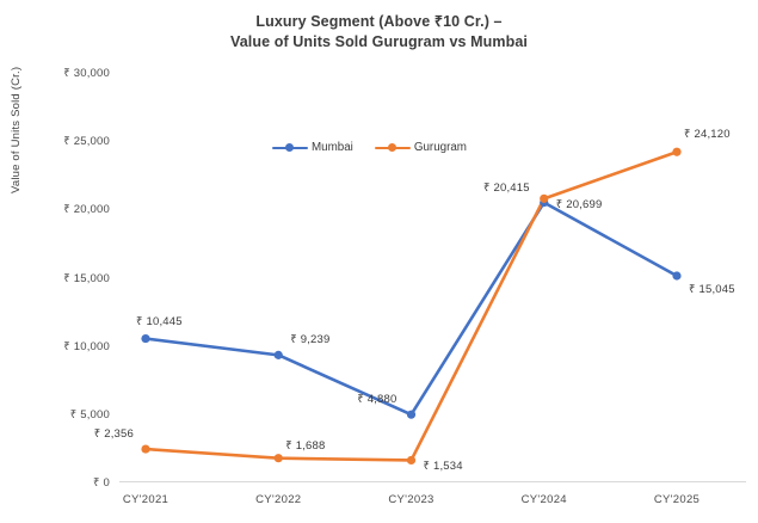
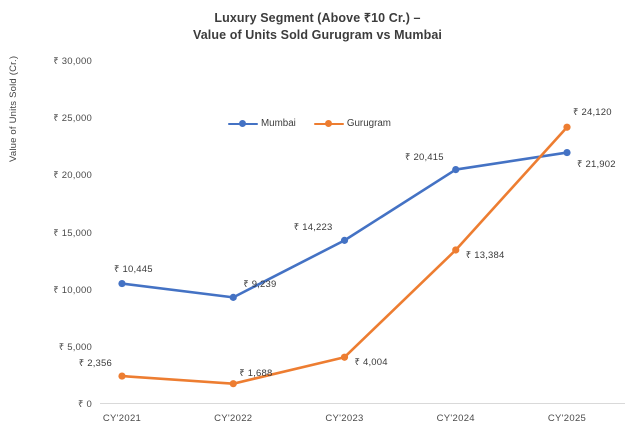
Mumbai/CY'2023: 4,880 -> 14,223
Gurugram/CY'2023: 1,534 -> 4,004
Gurugram/CY'2024: 20,699 -> 13,384
Mumbai/CY'2025: 15,045 -> 21,902
